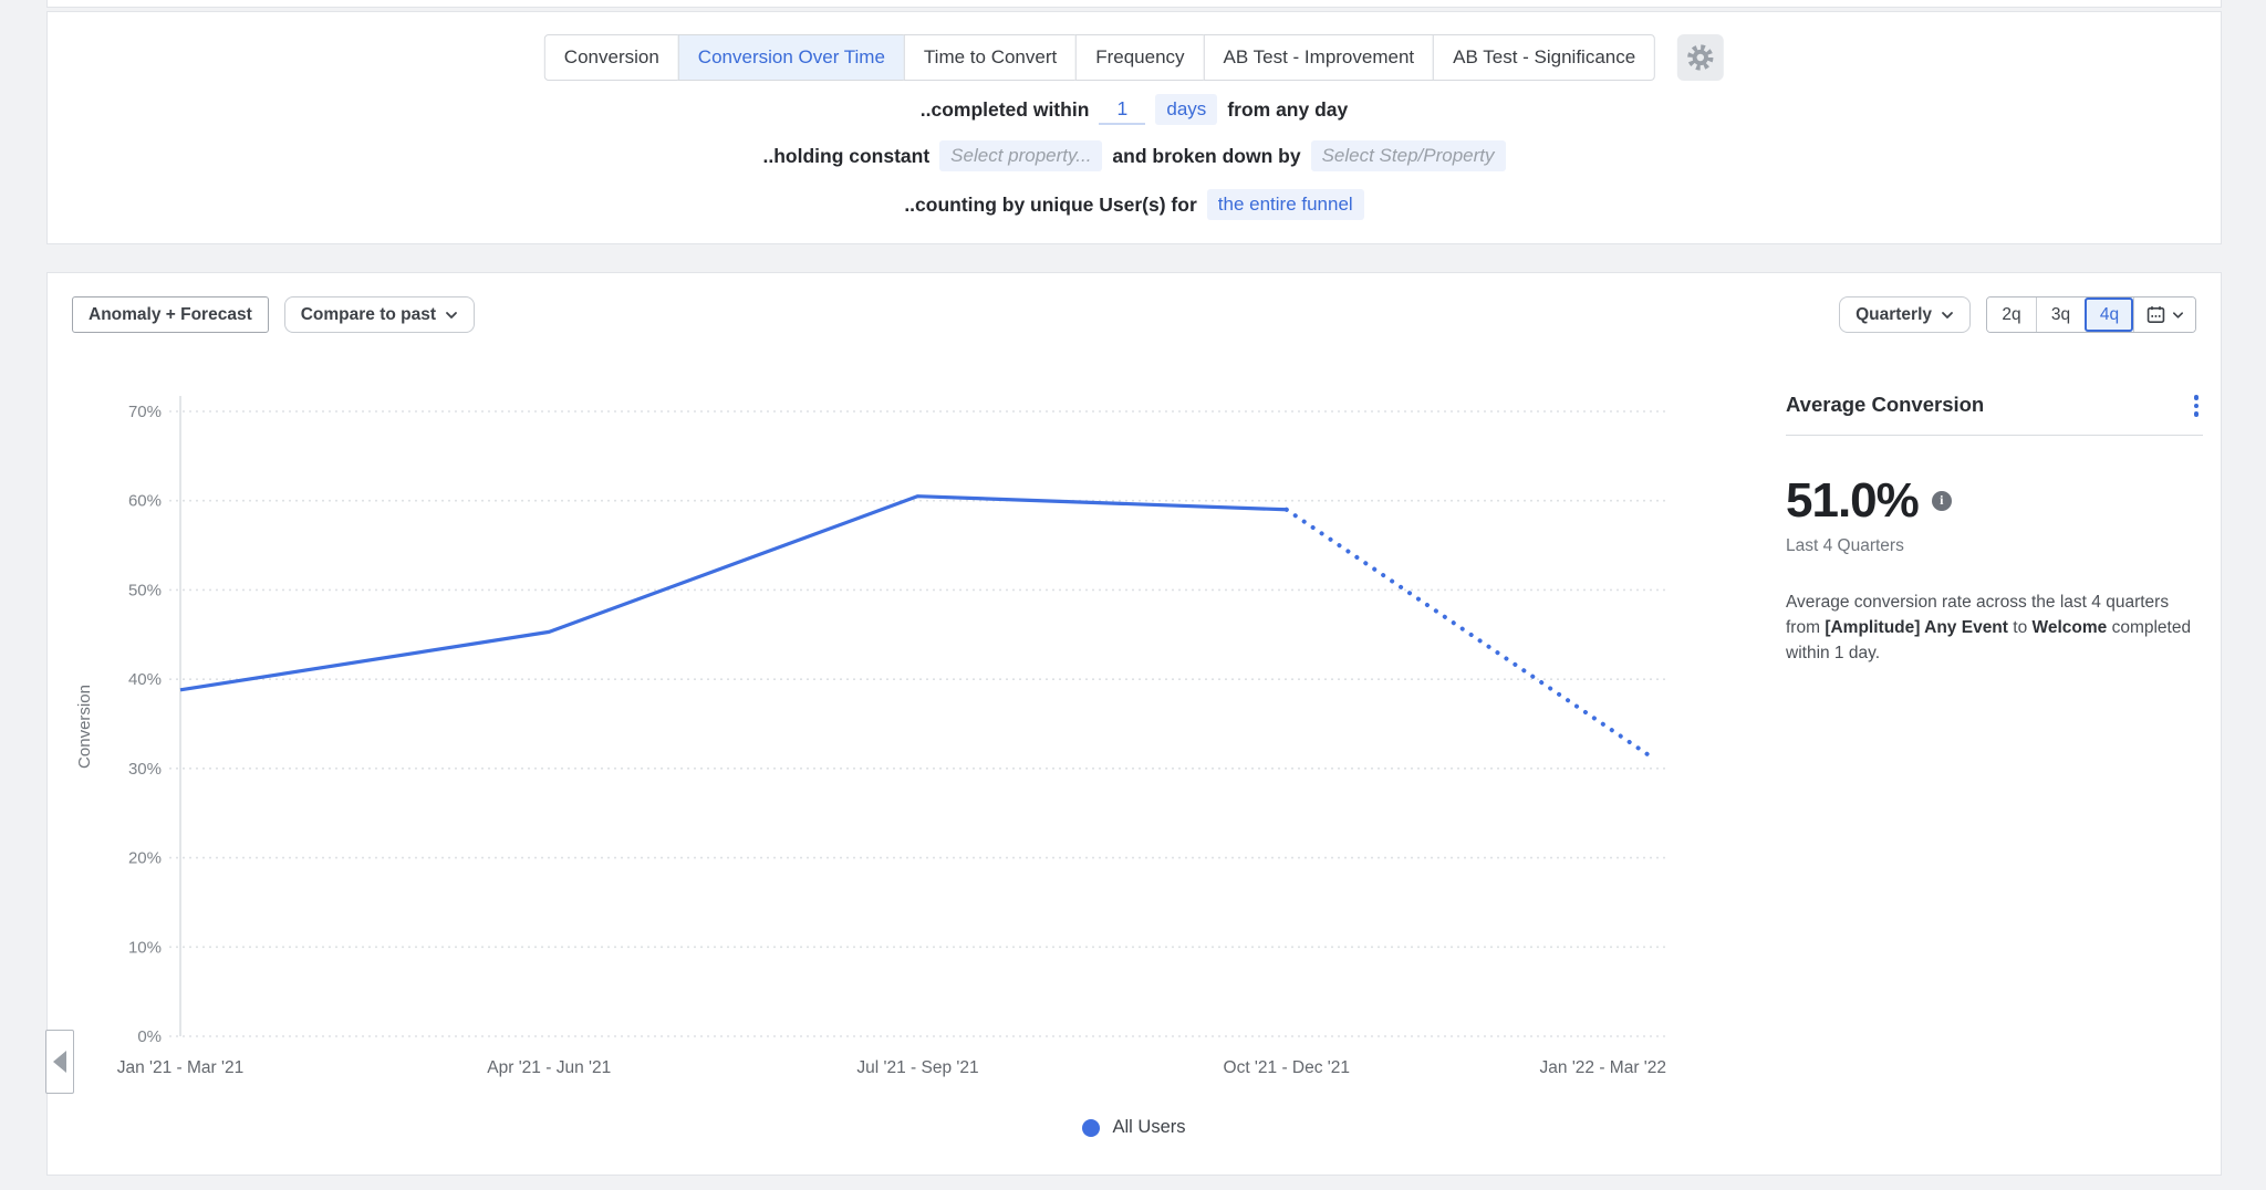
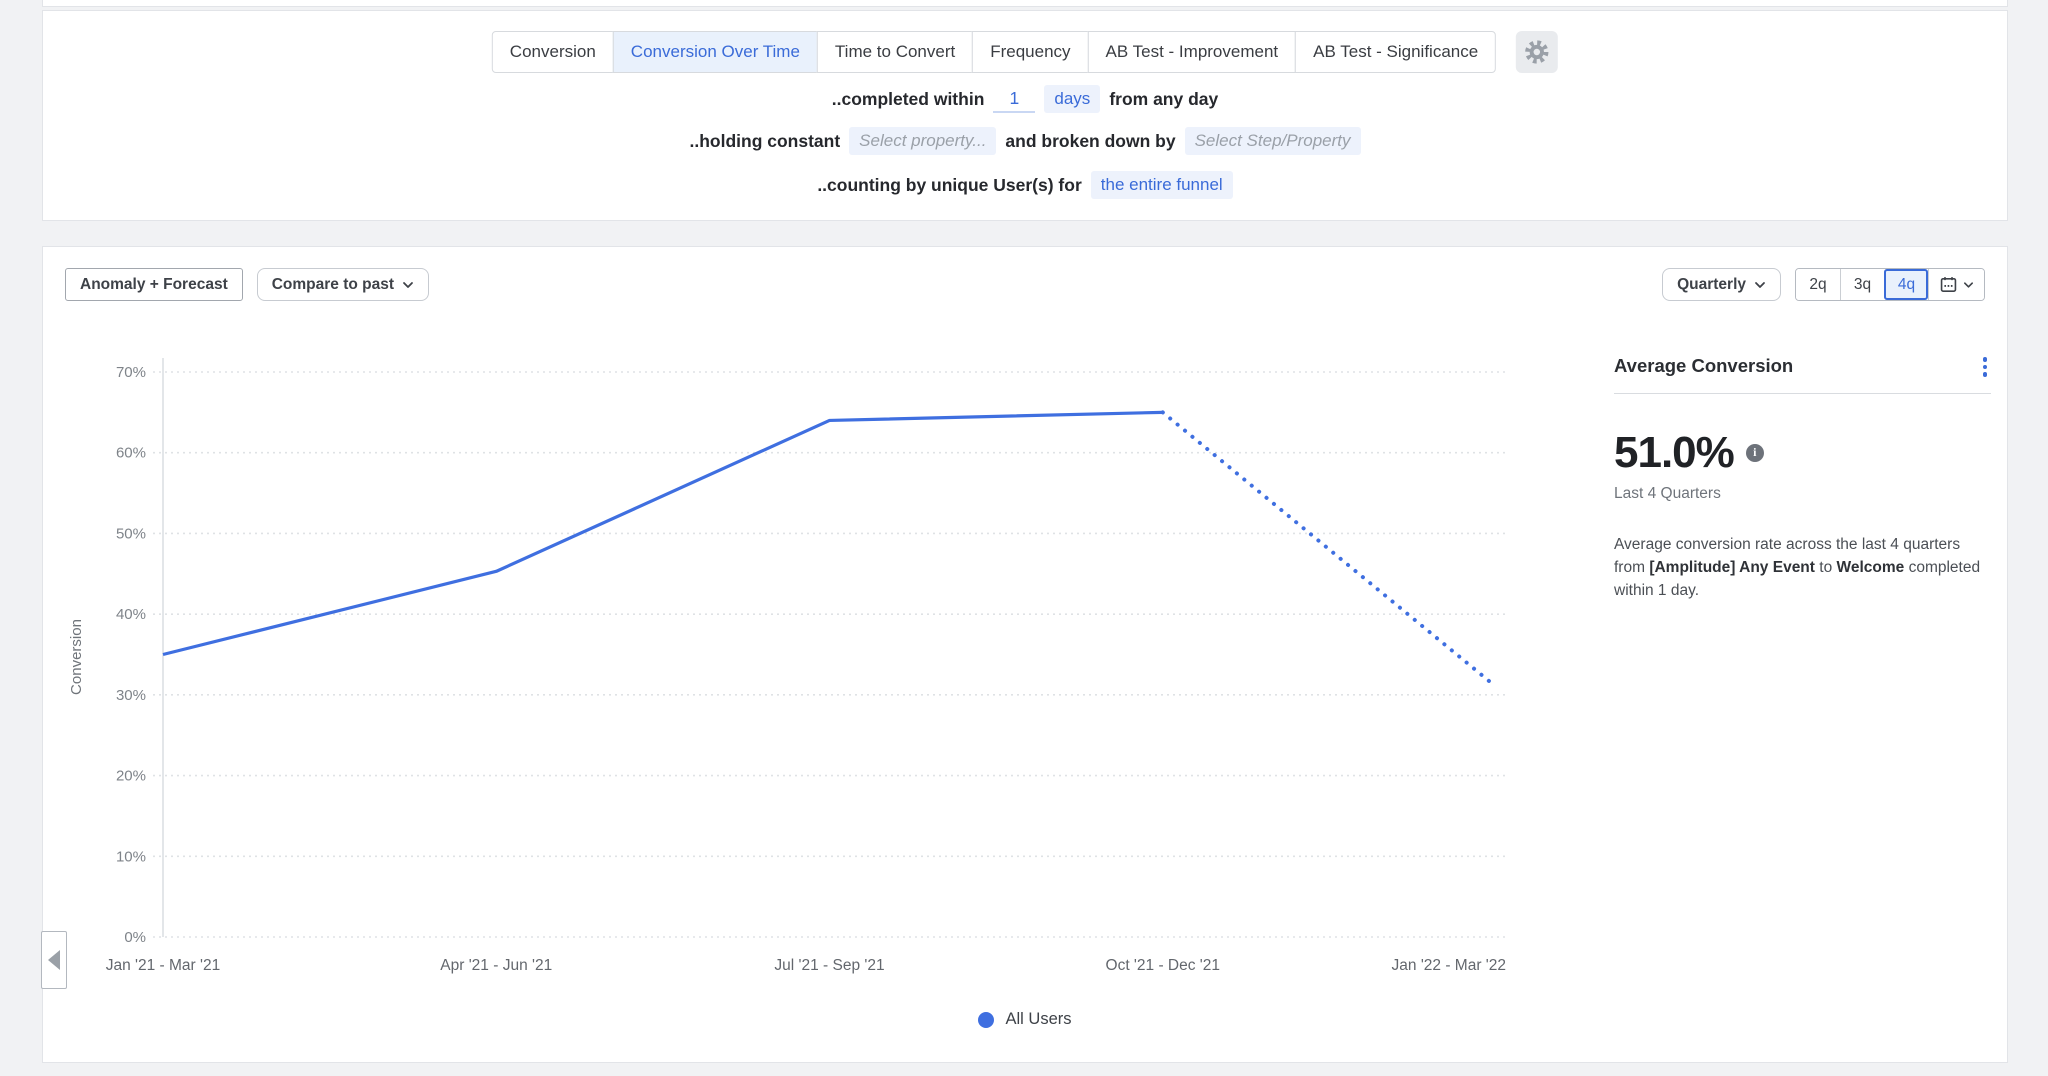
Jan '21 - Mar '21: 39% -> 35%
Jul '21 - Sep '21: 60% -> 64%
Oct '21 - Dec '21: 59% -> 65%
